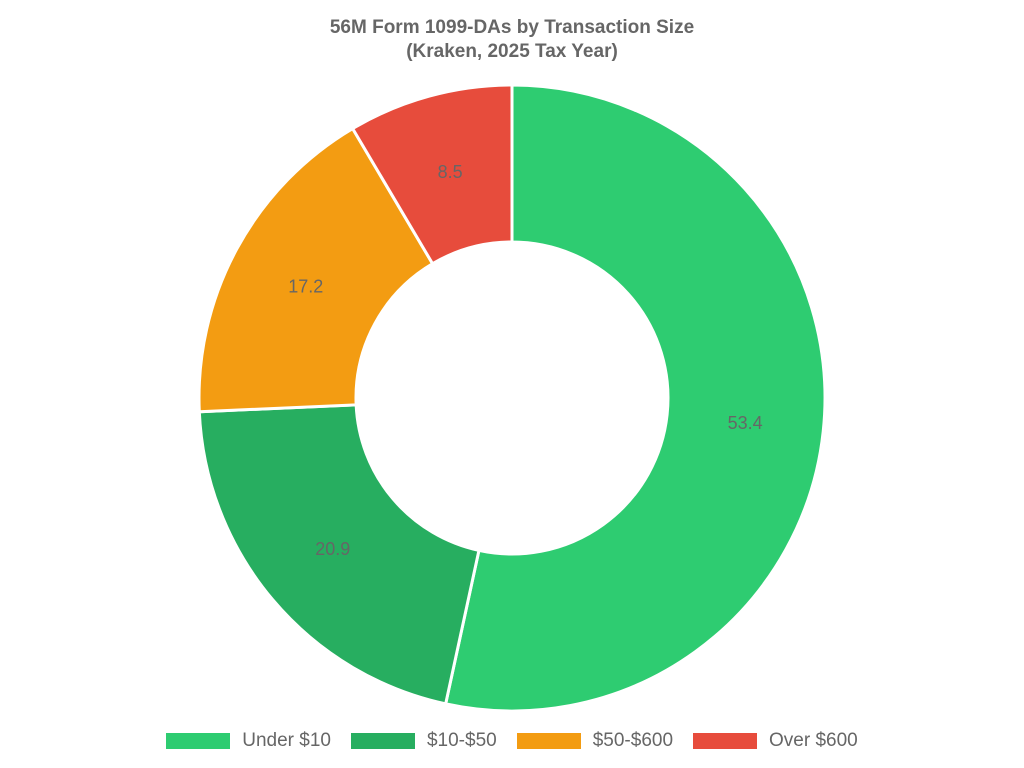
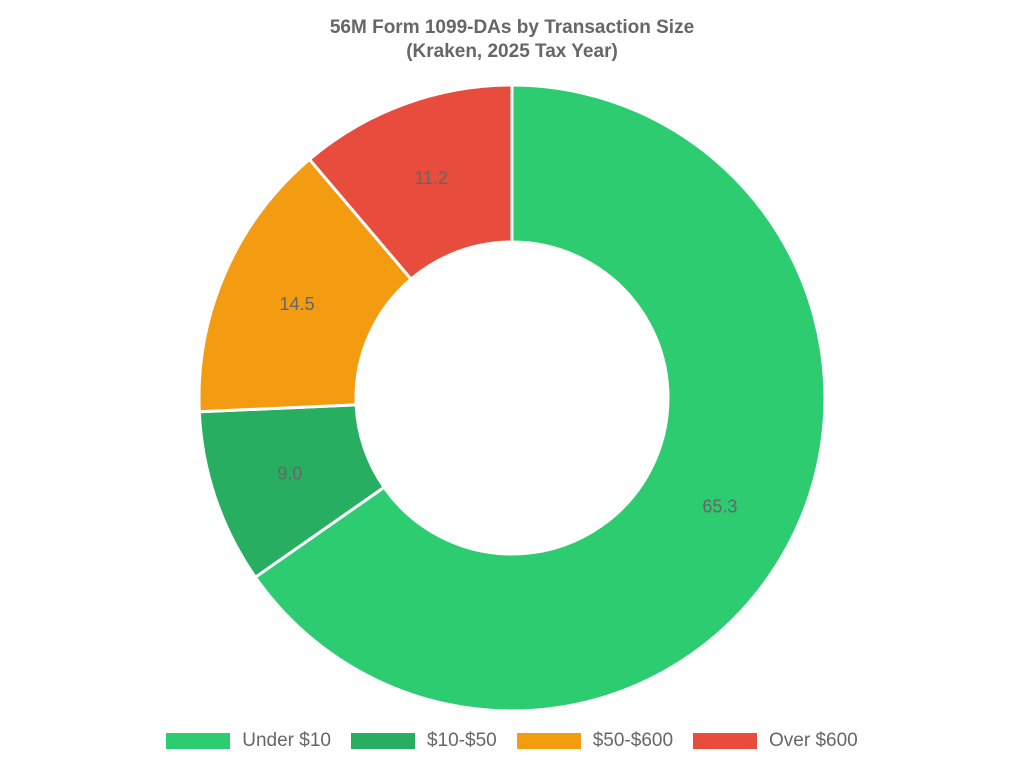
Under $10: 53.4 -> 65.3
$10-$50: 20.9 -> 9.0
$50-$600: 17.2 -> 14.5
Over $600: 8.5 -> 11.2
